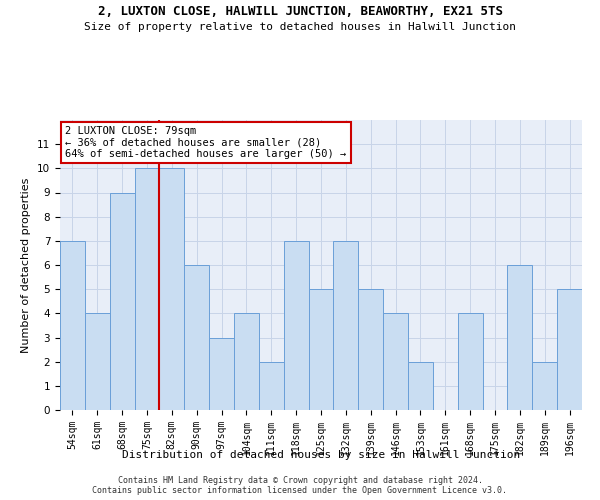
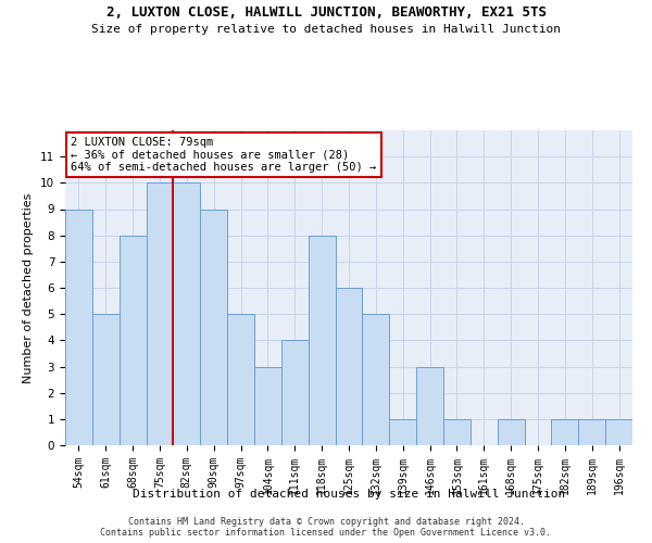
54sqm: 7 -> 9
61sqm: 4 -> 5
68sqm: 9 -> 8
90sqm: 6 -> 9
97sqm: 3 -> 5
104sqm: 4 -> 3
111sqm: 2 -> 4
118sqm: 7 -> 8
125sqm: 5 -> 6
132sqm: 7 -> 5
139sqm: 5 -> 1
146sqm: 4 -> 3
153sqm: 2 -> 1
168sqm: 4 -> 1
182sqm: 6 -> 1
189sqm: 2 -> 1
196sqm: 5 -> 1
